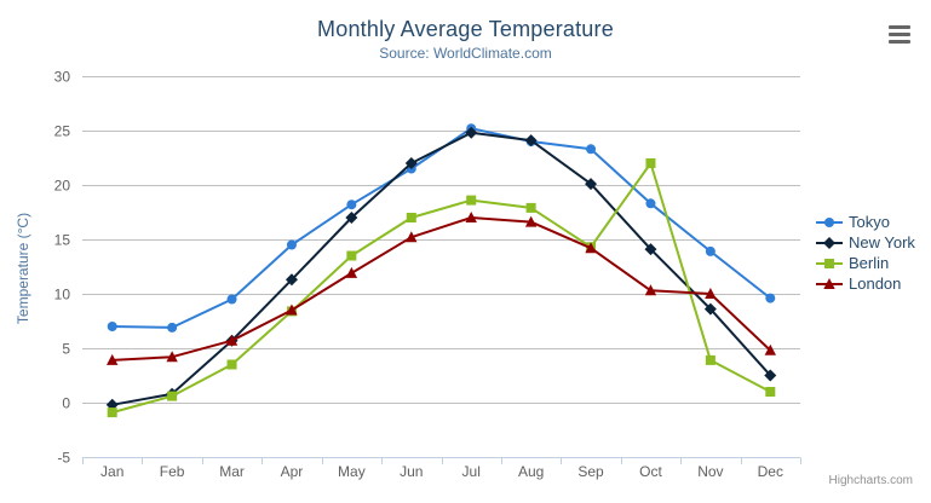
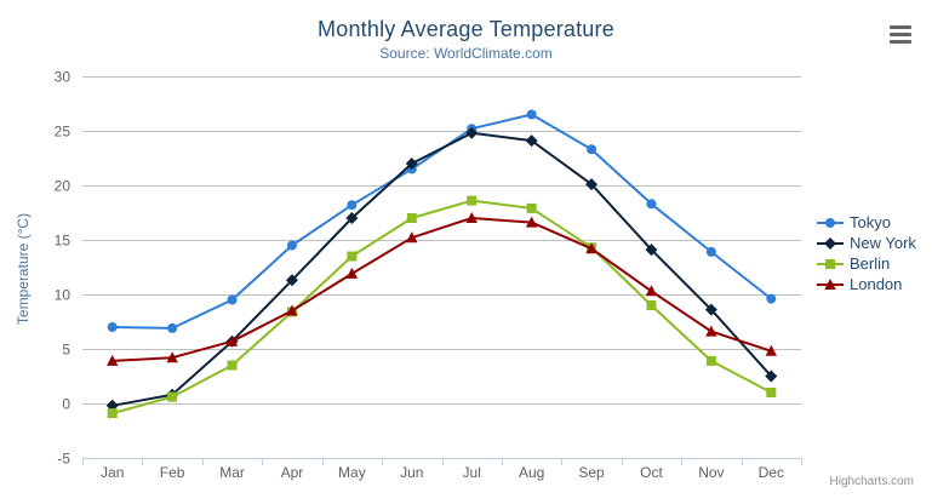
Tokyo/Aug: 24 -> 26
Berlin/Oct: 22 -> 9
London/Nov: 10 -> 7
